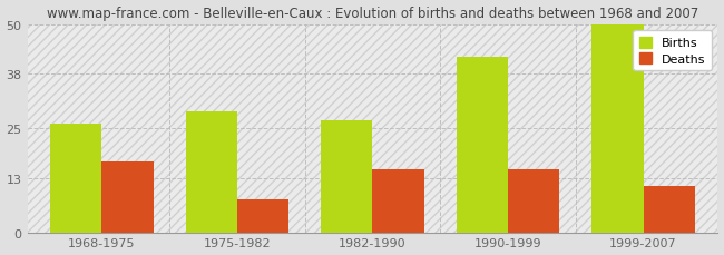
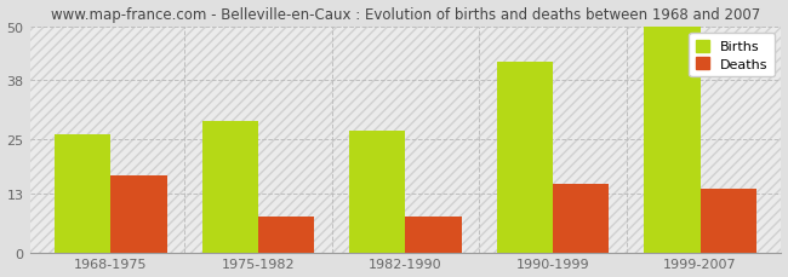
Deaths/1982-1990: 15 -> 8
Deaths/1999-2007: 11 -> 14
